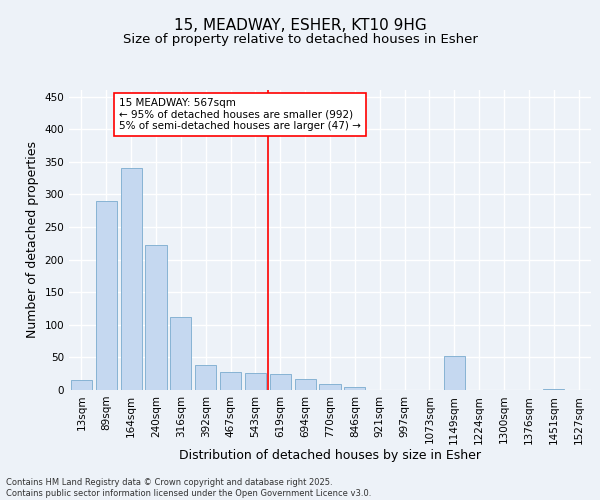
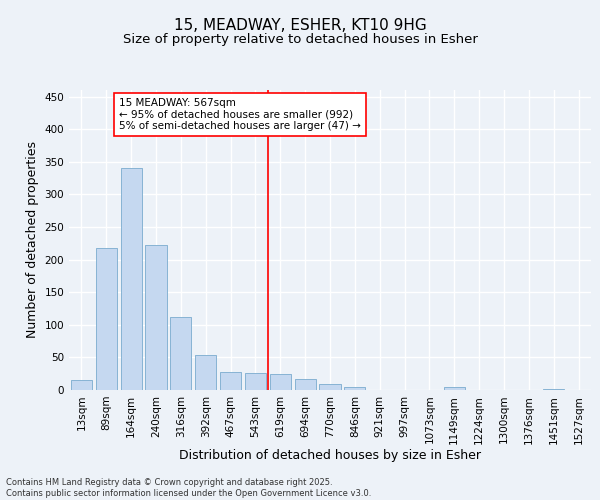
89sqm: 290 -> 217
392sqm: 38 -> 54
1149sqm: 52 -> 4
